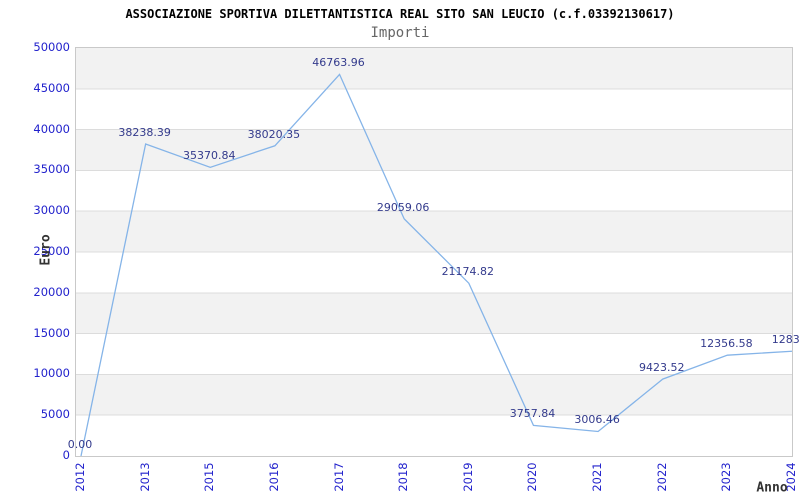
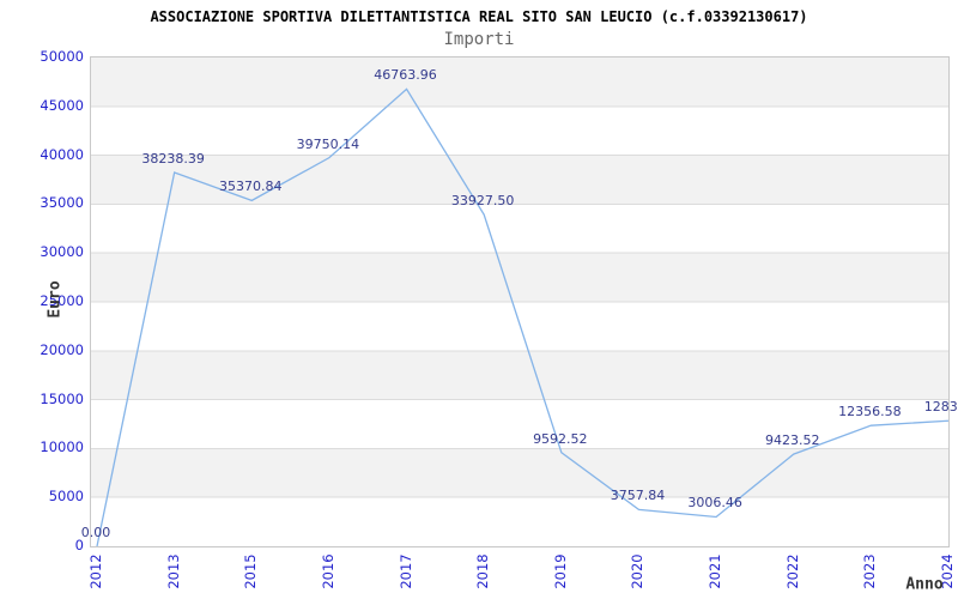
2016: 38020.35 -> 39750.14
2018: 29059.06 -> 33927.50
2019: 21174.82 -> 9592.52
